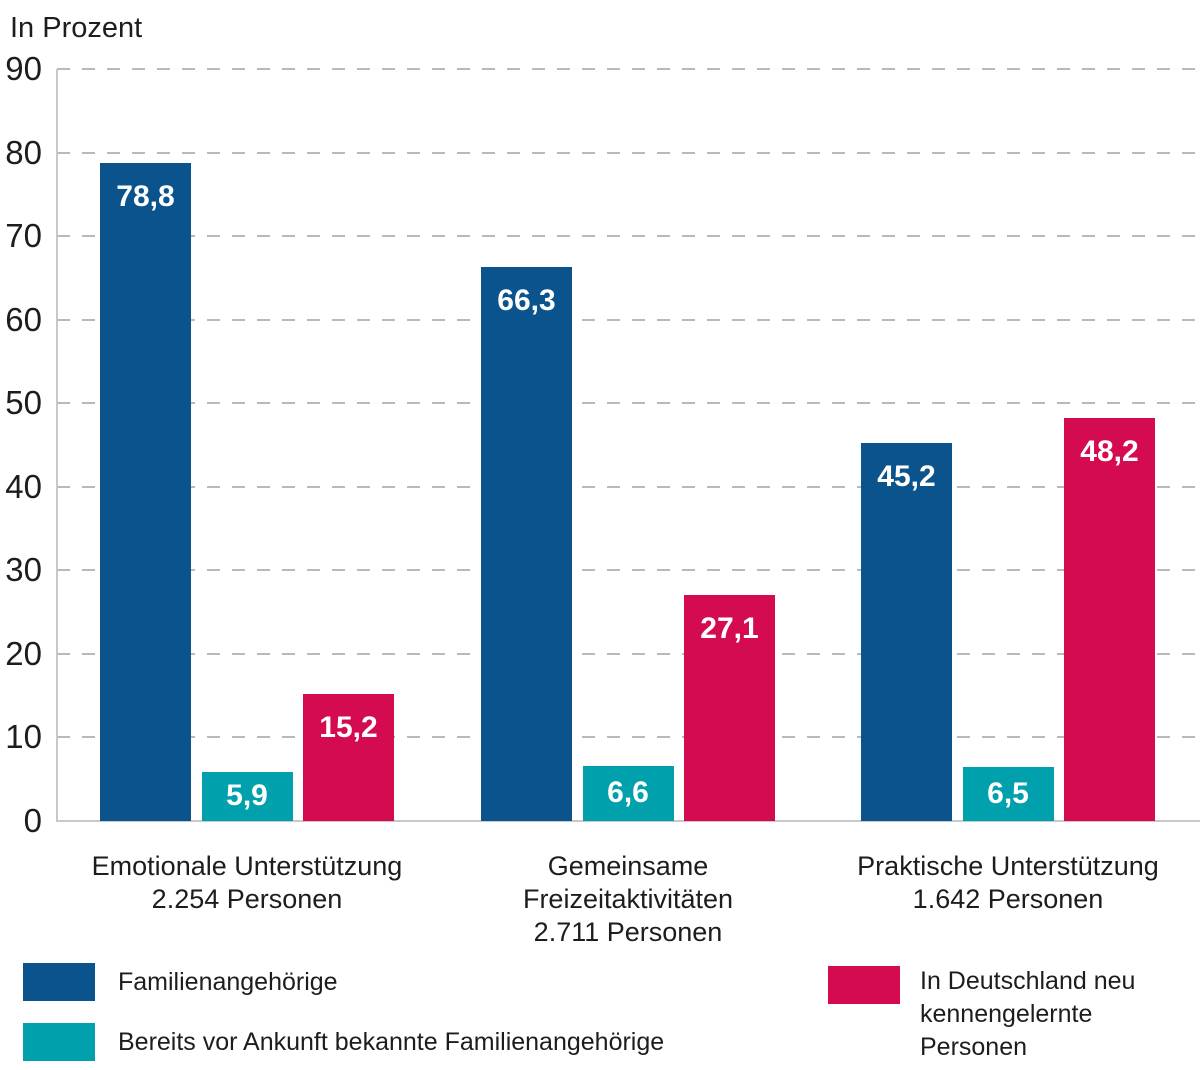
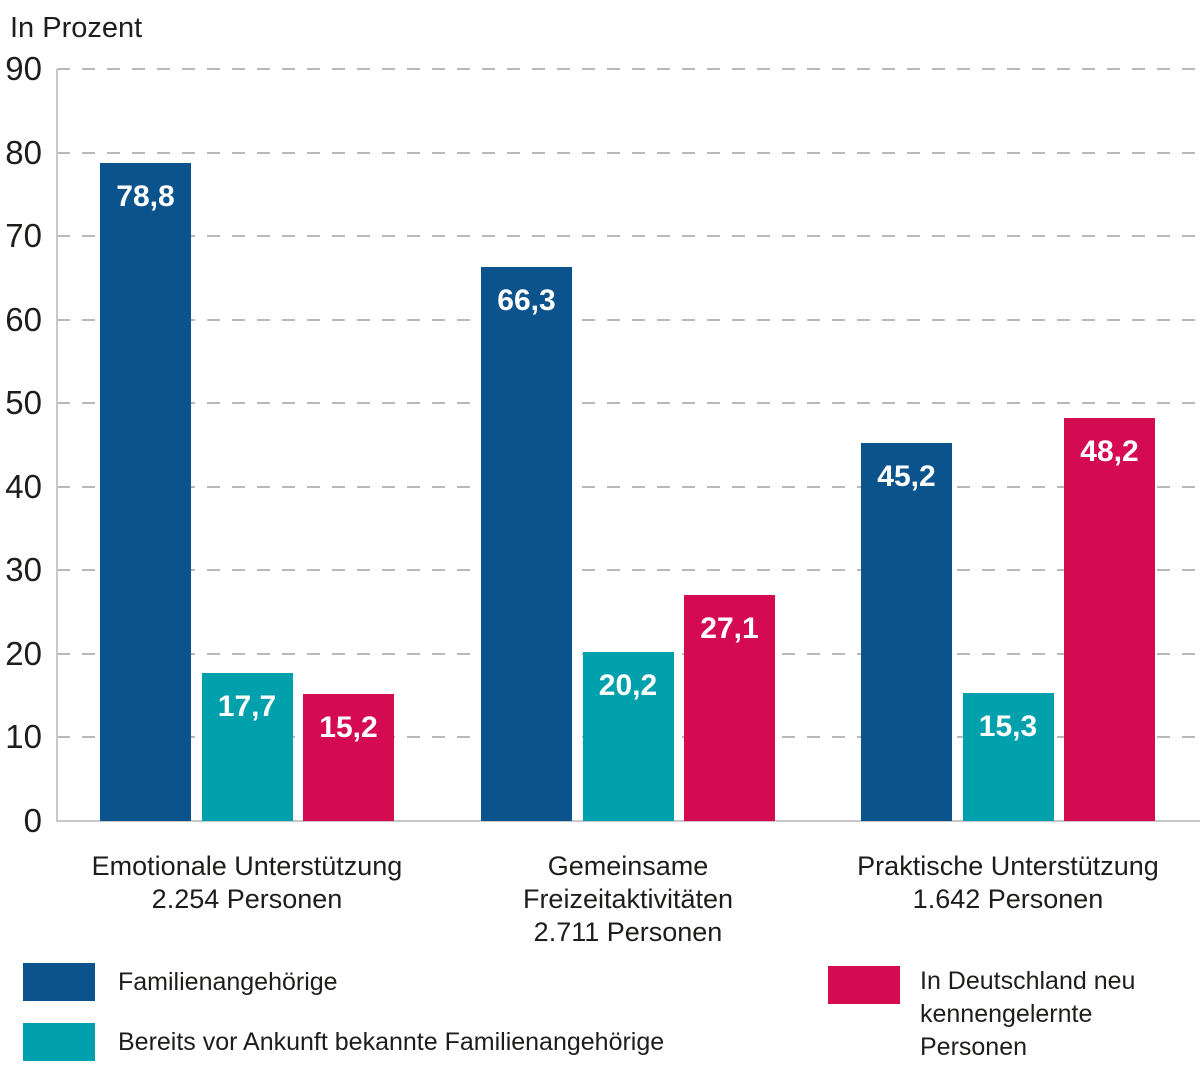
Bereits vor Ankunft bekannte Familienangehörige/Emotionale Unterstützung 2.254 Personen: 5,9 -> 17,7
Bereits vor Ankunft bekannte Familienangehörige/Gemeinsame Freizeitaktivitäten 2.711 Personen: 6,6 -> 20,2
Bereits vor Ankunft bekannte Familienangehörige/Praktische Unterstützung 1.642 Personen: 6,5 -> 15,3
